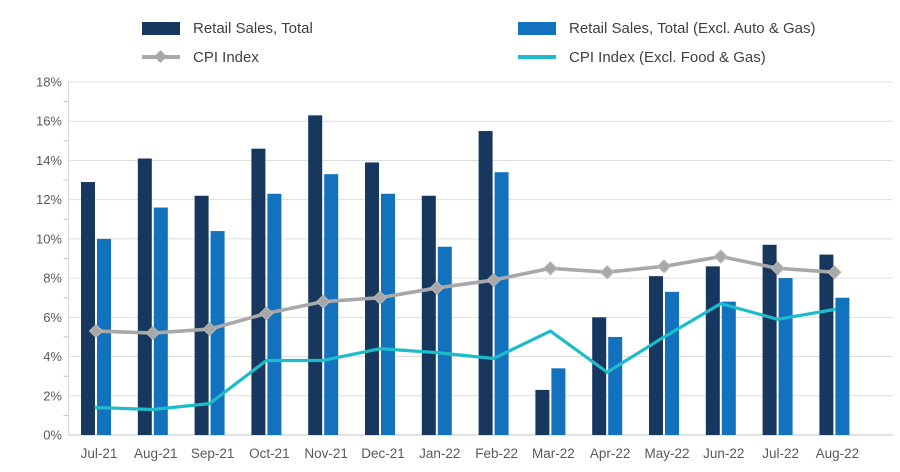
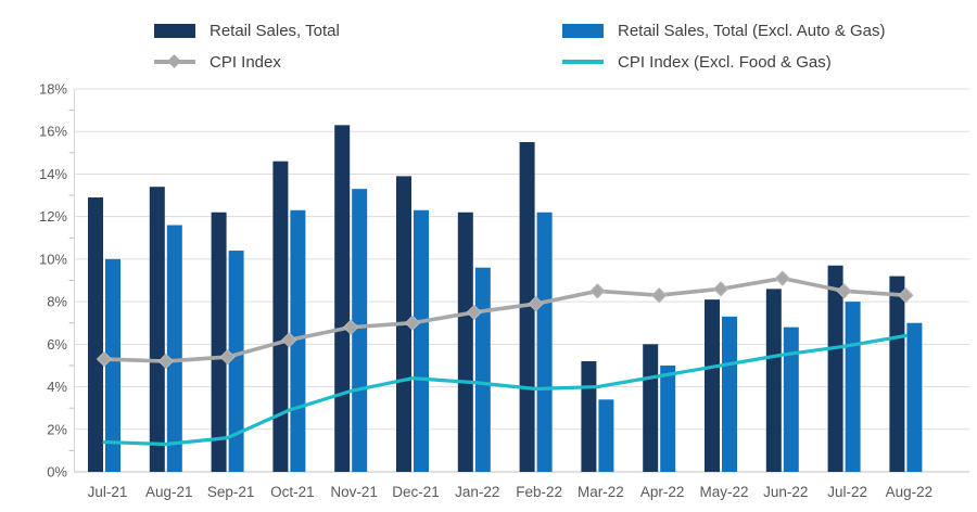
Retail Sales, Total/Aug-21: 14.1% -> 13.4%
CPI Index (Excl. Food & Gas)/Oct-21: 3.8% -> 2.9%
Retail Sales, Total (Excl. Auto & Gas)/Feb-22: 13.4% -> 12.2%
Retail Sales, Total/Mar-22: 2.3% -> 5.2%
CPI Index (Excl. Food & Gas)/Mar-22: 5.3% -> 4.0%
CPI Index (Excl. Food & Gas)/Apr-22: 3.2% -> 4.5%
CPI Index (Excl. Food & Gas)/Jun-22: 6.7% -> 5.5%
